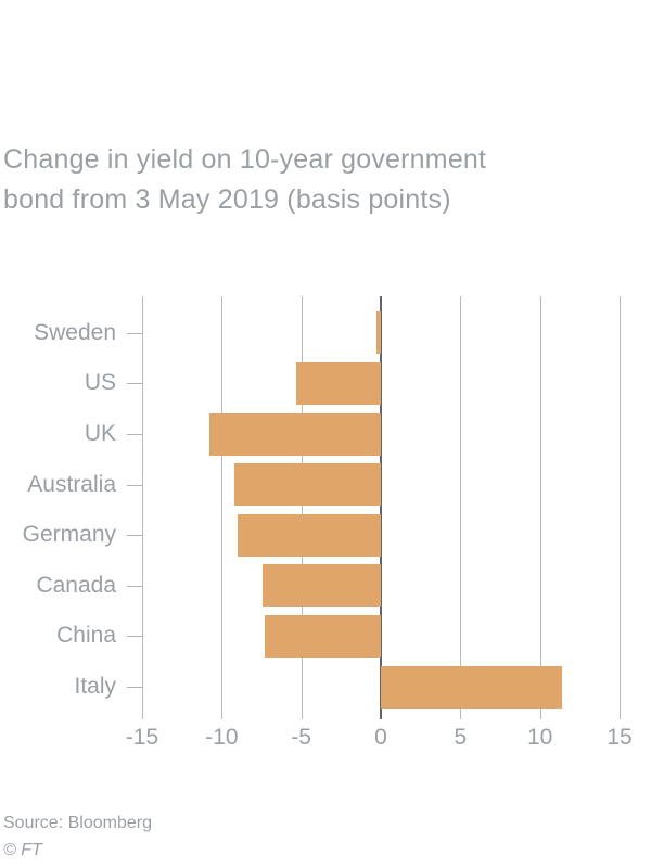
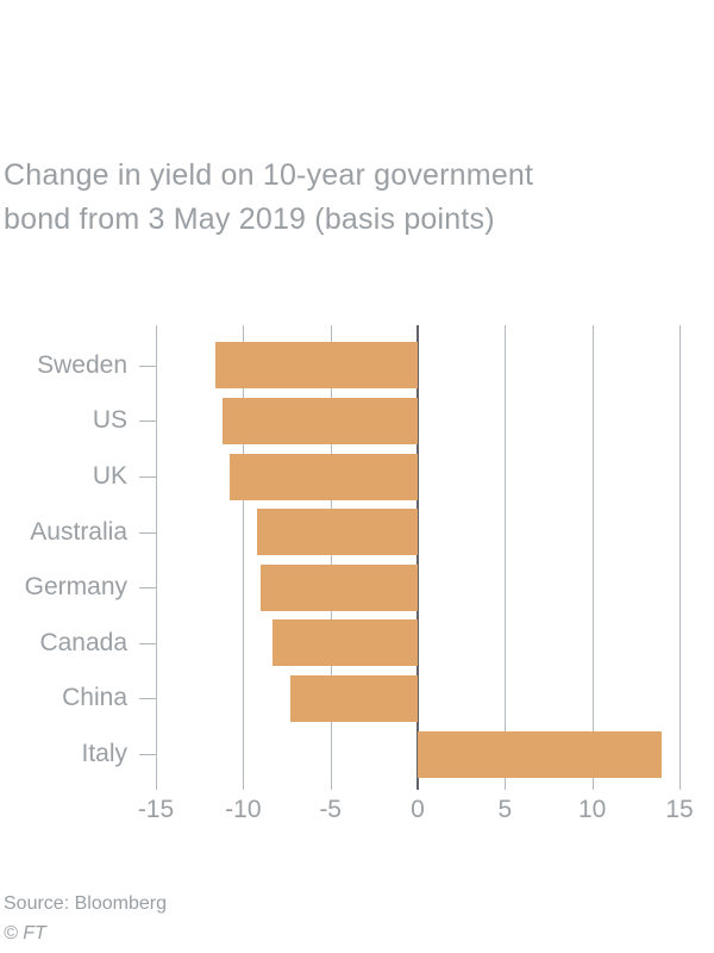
Sweden: -0.3 -> -11.6
US: -5.3 -> -11.2
Canada: -7.4 -> -8.3
Italy: 11.4 -> 14.0
